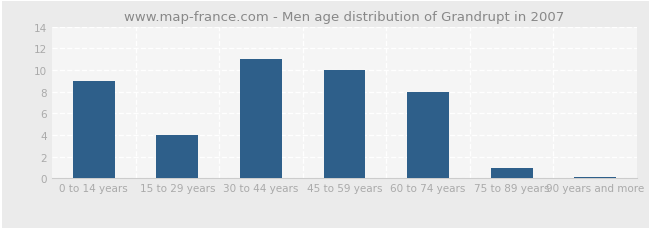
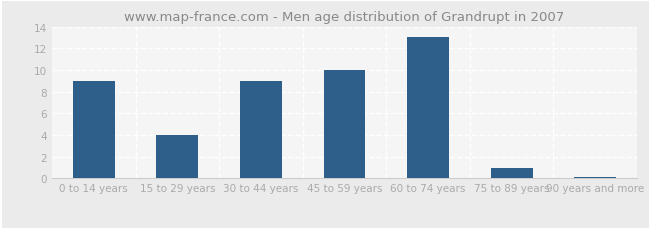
30 to 44 years: 11.0 -> 9.0
60 to 74 years: 8.0 -> 13.0
